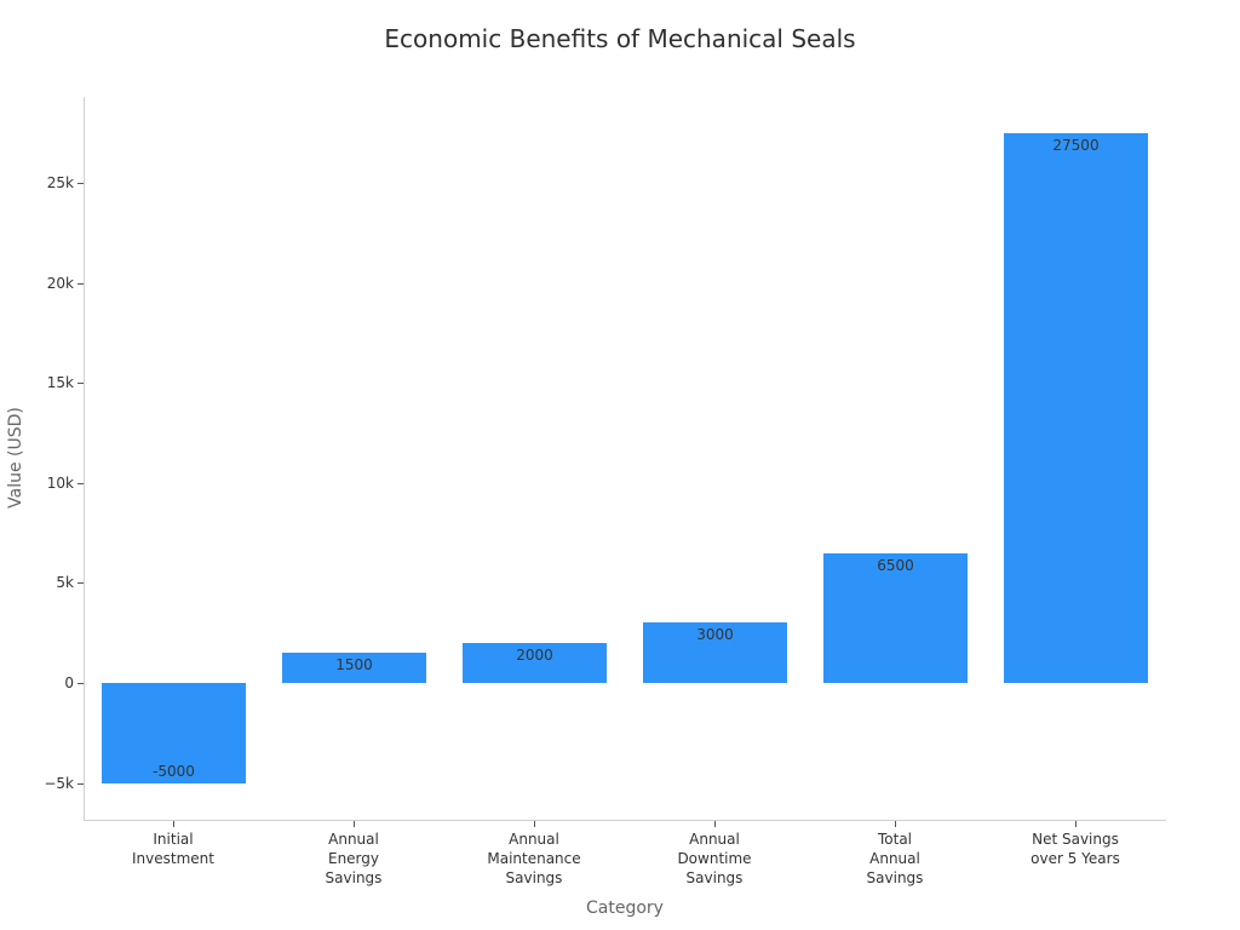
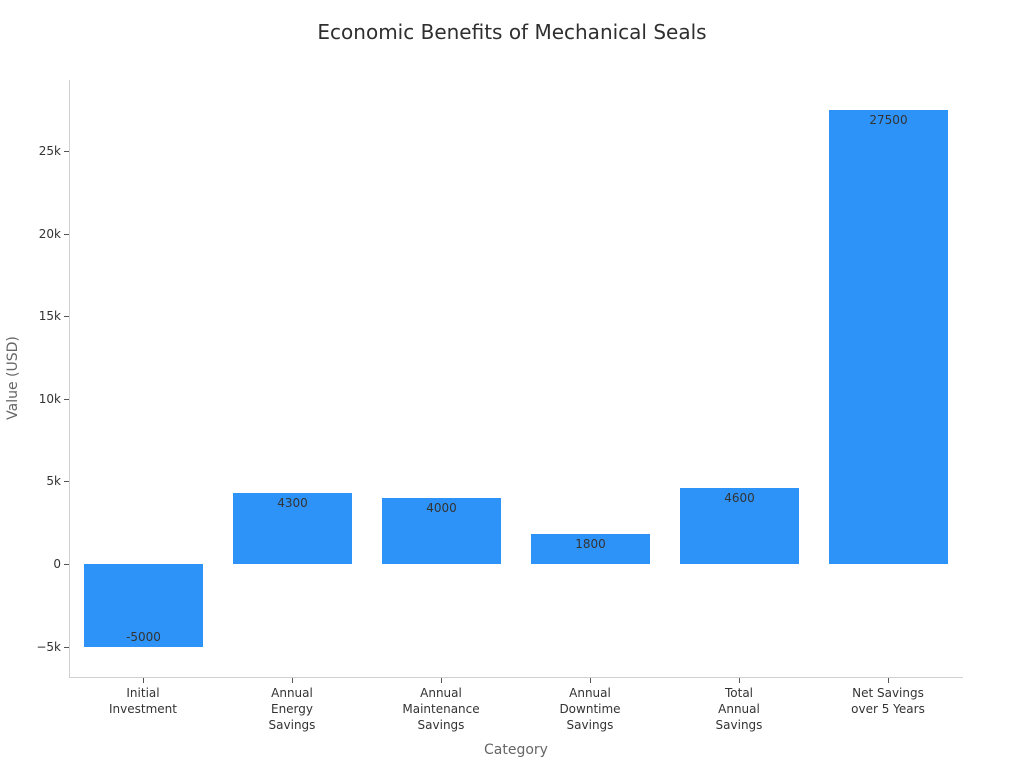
Annual Energy Savings: 1500 -> 4300
Annual Maintenance Savings: 2000 -> 4000
Annual Downtime Savings: 3000 -> 1800
Total Annual Savings: 6500 -> 4600
